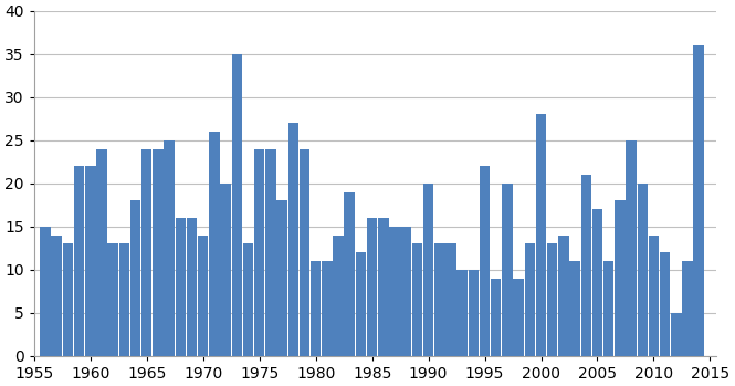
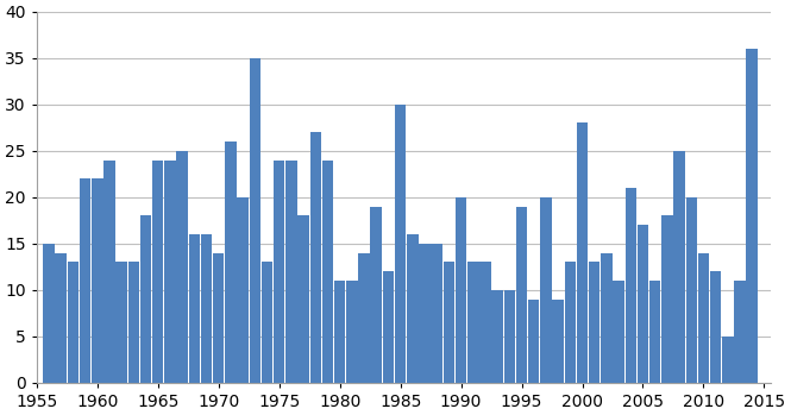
1985: 16 -> 30
1995: 22 -> 19
